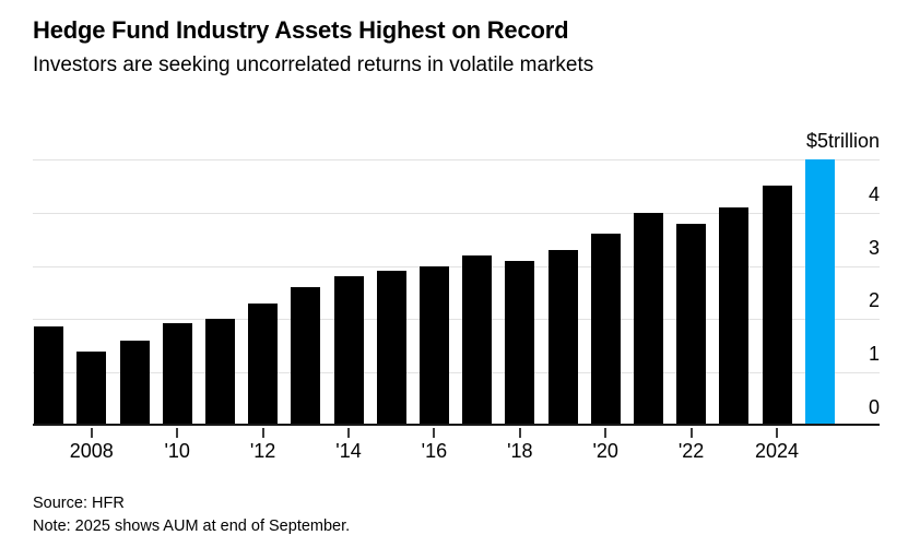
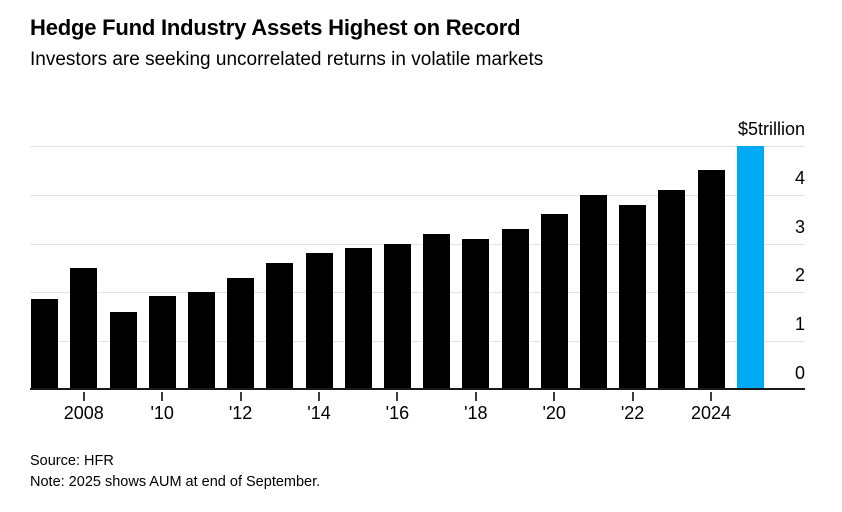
2008: 1.4 -> 2.5
